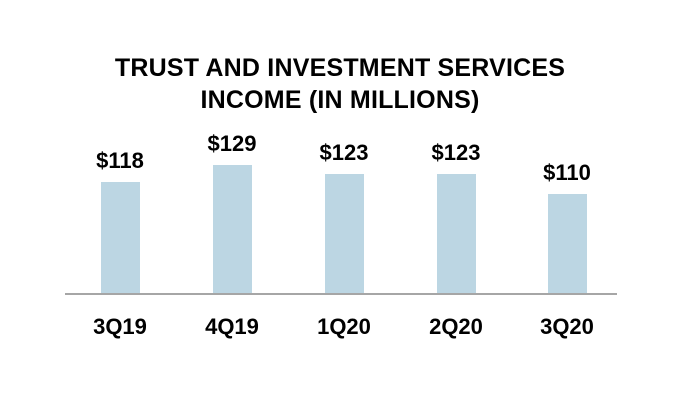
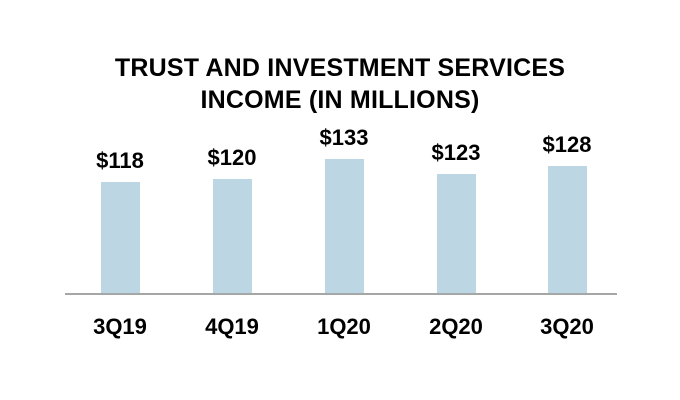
4Q19: $129 -> $120
1Q20: $123 -> $133
3Q20: $110 -> $128
